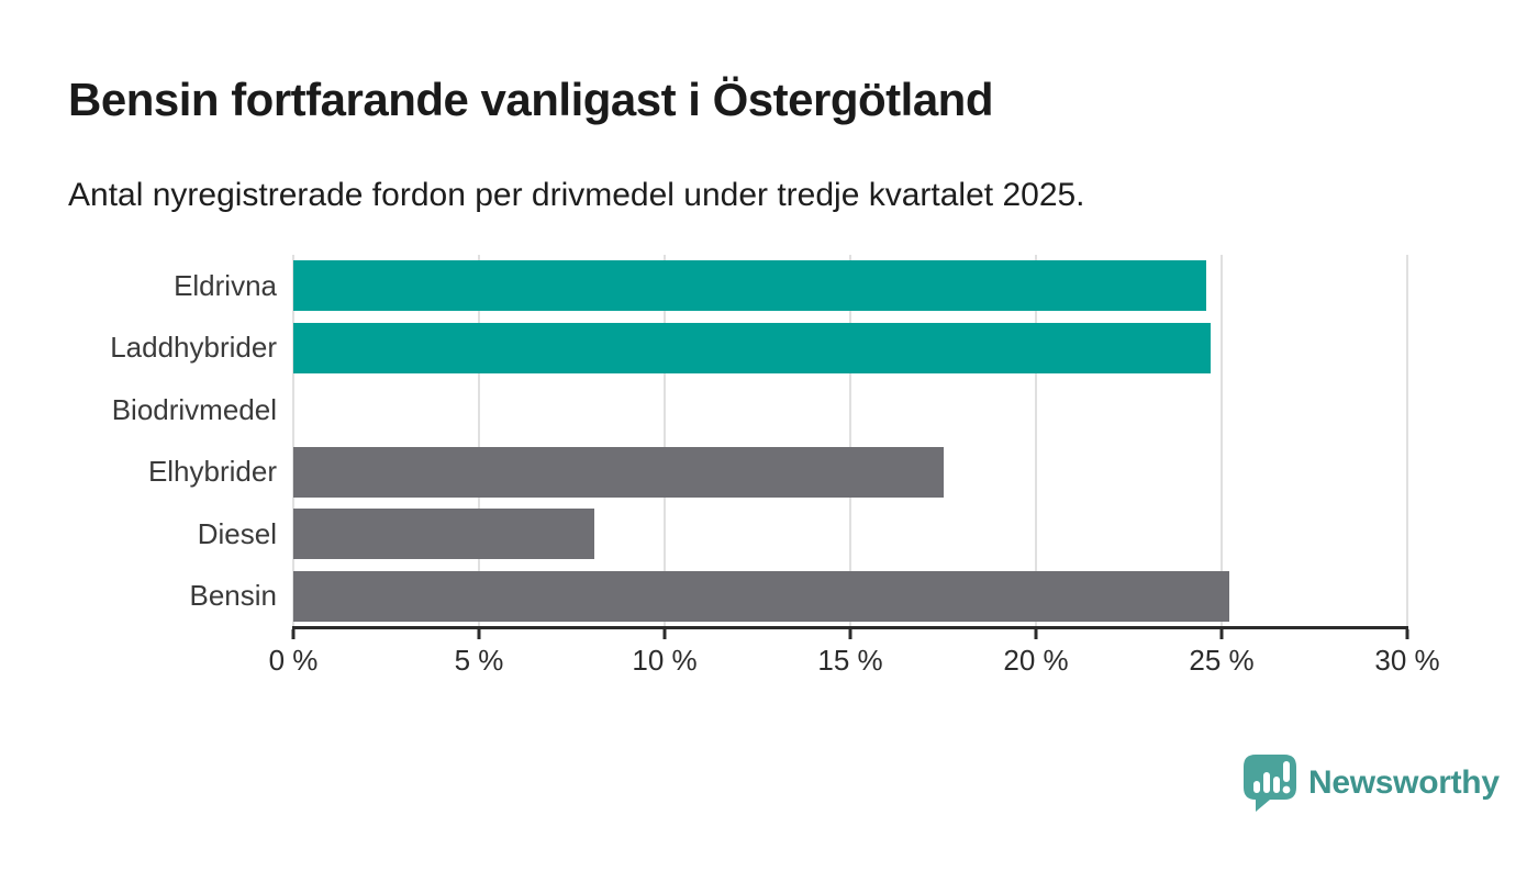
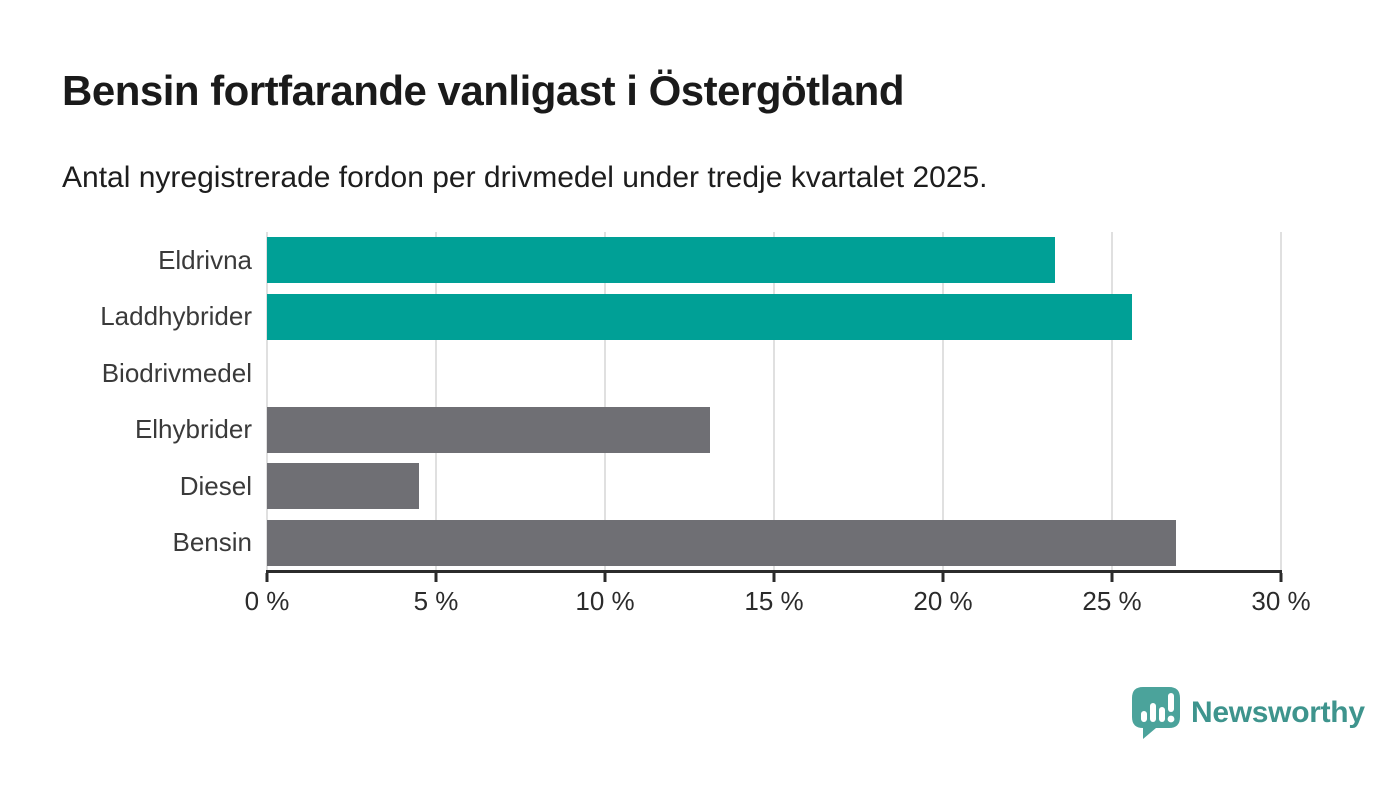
Eldrivna: 24.6% -> 23.3%
Laddhybrider: 24.7% -> 25.6%
Elhybrider: 17.5% -> 13.1%
Diesel: 8.1% -> 4.5%
Bensin: 25.2% -> 26.9%
